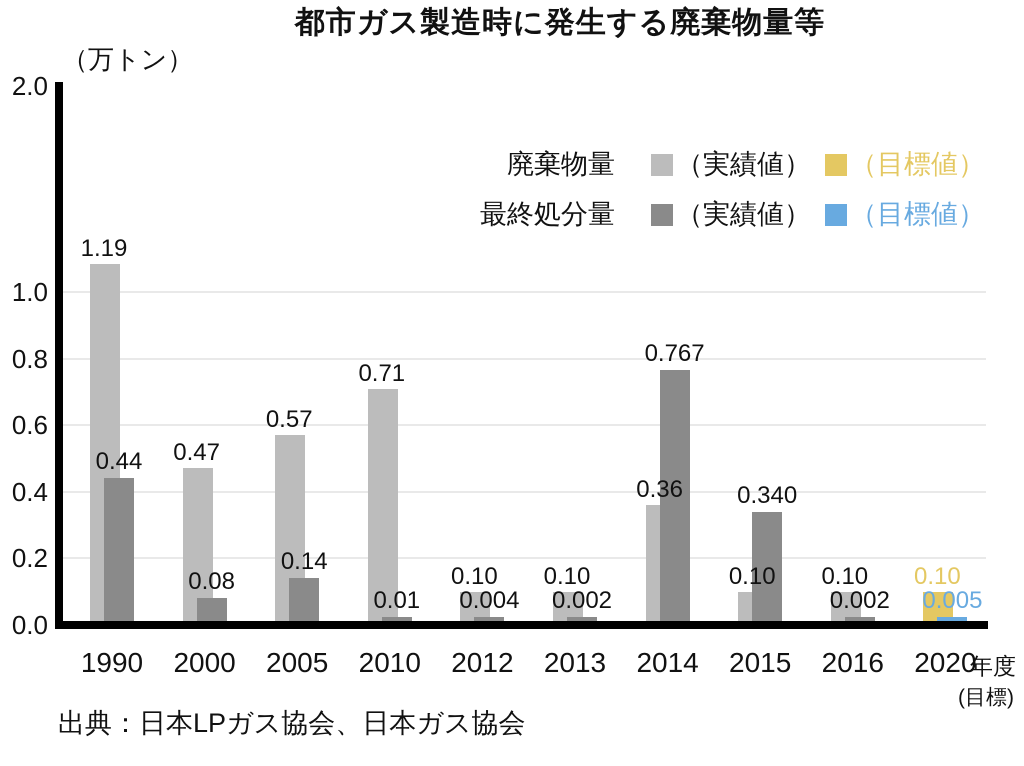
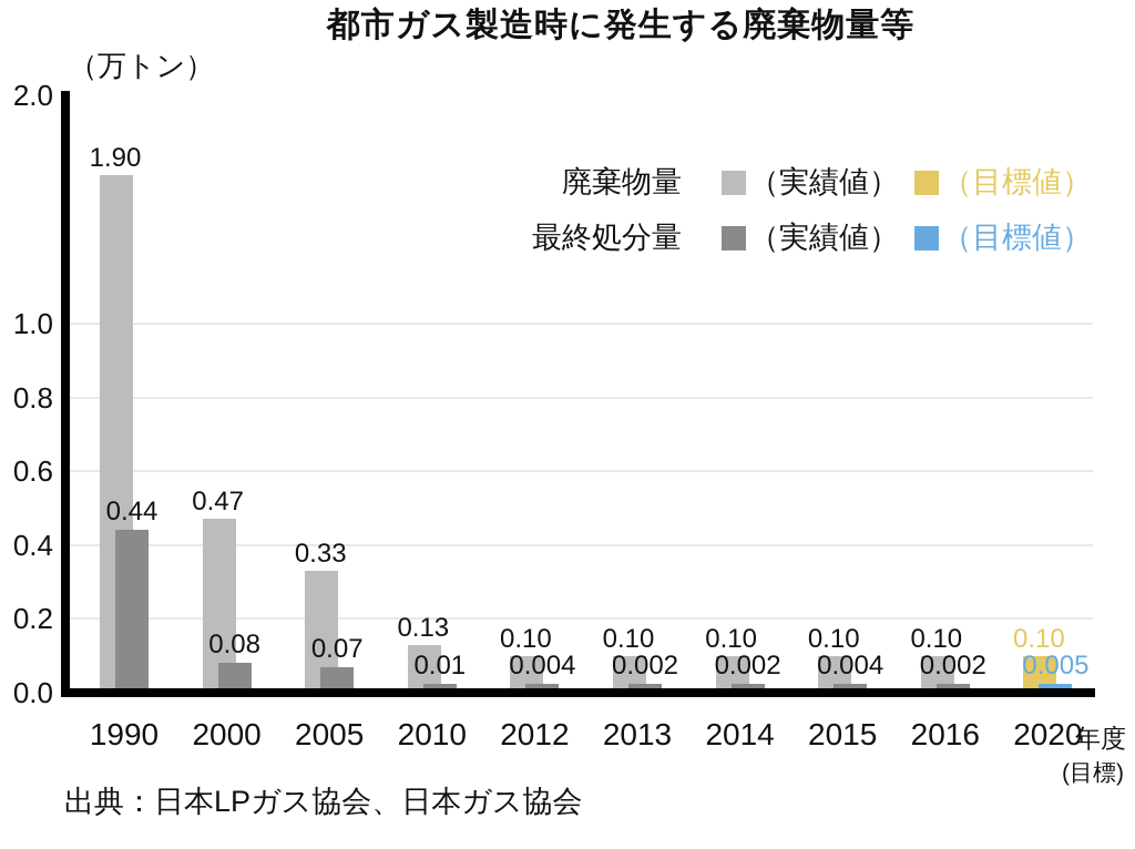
廃棄物量/1990: 1.19 -> 1.90
廃棄物量/2005: 0.57 -> 0.33
最終処分量/2005: 0.14 -> 0.07
廃棄物量/2010: 0.71 -> 0.13
廃棄物量/2014: 0.36 -> 0.10
最終処分量/2014: 0.767 -> 0.002
最終処分量/2015: 0.340 -> 0.004
